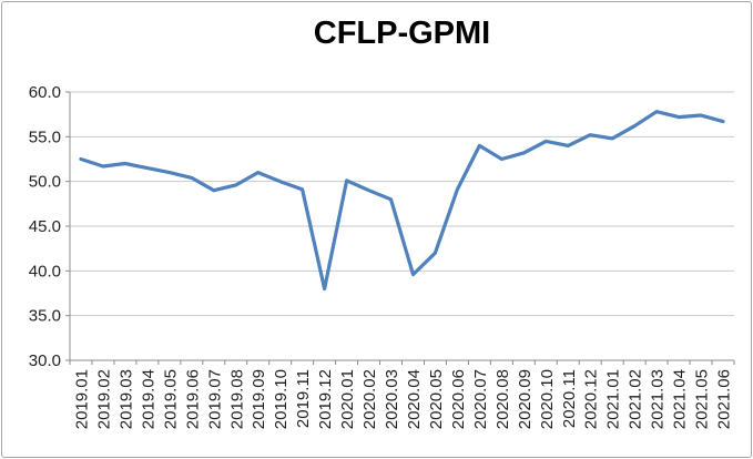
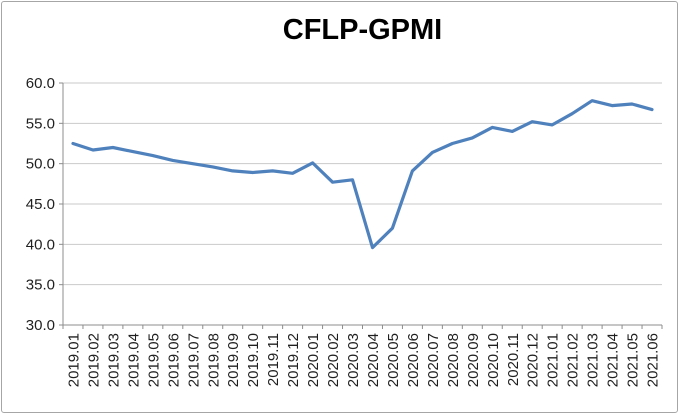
2019.07: 49 -> 50
2019.09: 51 -> 49
2019.10: 50 -> 49
2019.12: 38 -> 49
2020.02: 49 -> 48
2020.07: 54 -> 51
